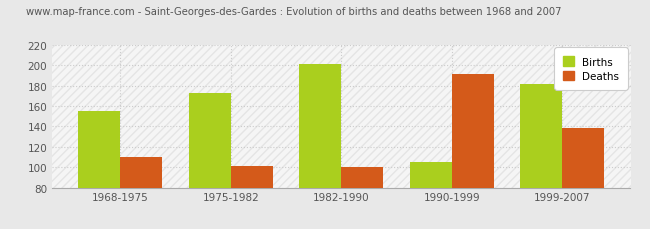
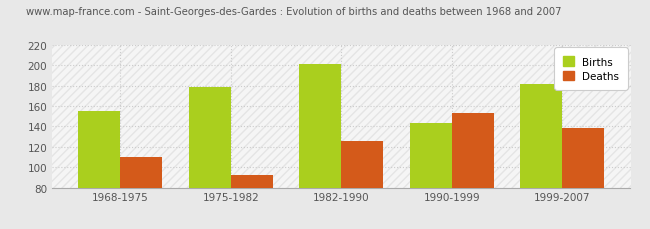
Births/1975-1982: 173 -> 179
Deaths/1975-1982: 101 -> 92
Deaths/1982-1990: 100 -> 126
Births/1990-1999: 105 -> 143
Deaths/1990-1999: 192 -> 153
